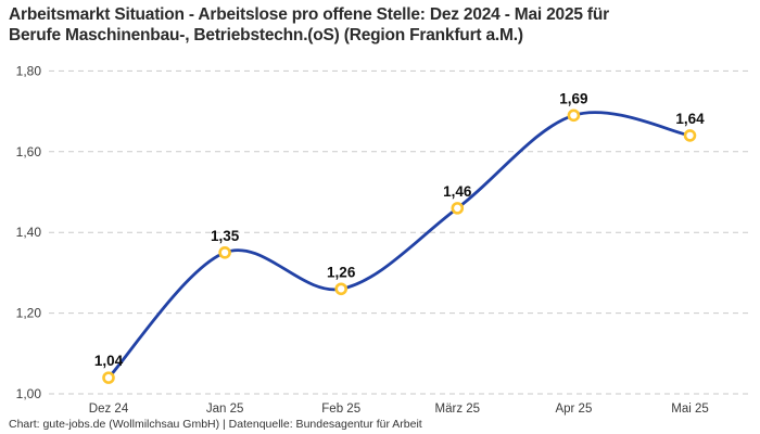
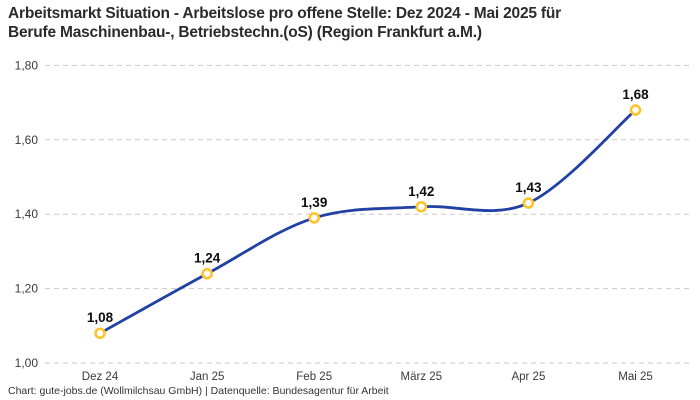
Dez 24: 1,04 -> 1,08
Jan 25: 1,35 -> 1,24
Feb 25: 1,26 -> 1,39
März 25: 1,46 -> 1,42
Apr 25: 1,69 -> 1,43
Mai 25: 1,64 -> 1,68
